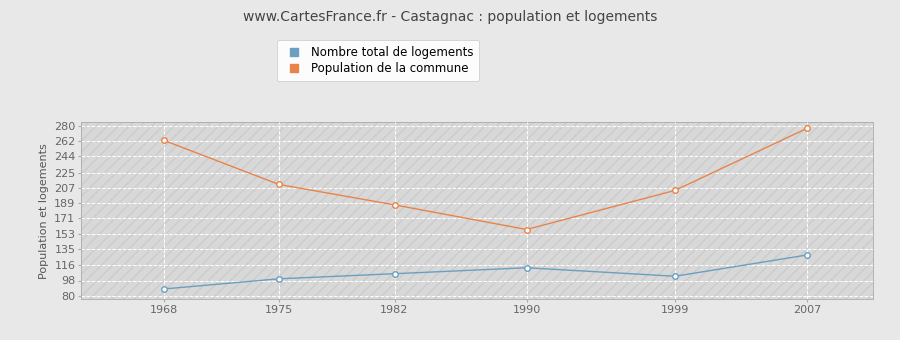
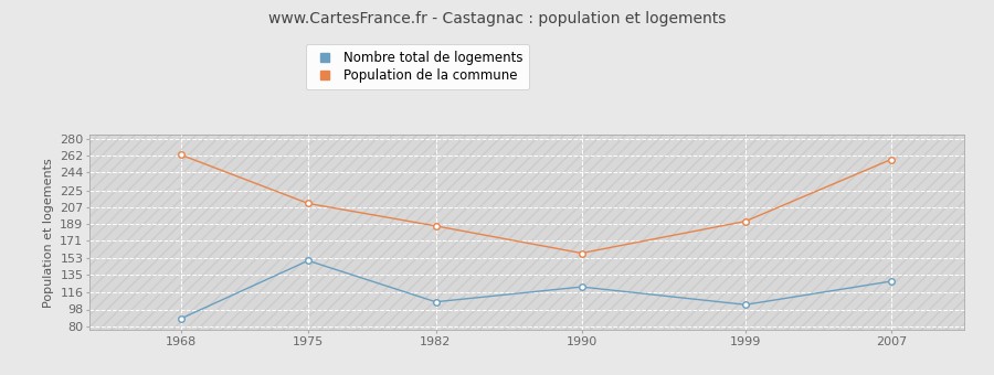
Nombre total de logements/1975: 100 -> 150
Nombre total de logements/1990: 113 -> 122
Population de la commune/1999: 204 -> 192
Population de la commune/2007: 277 -> 258
